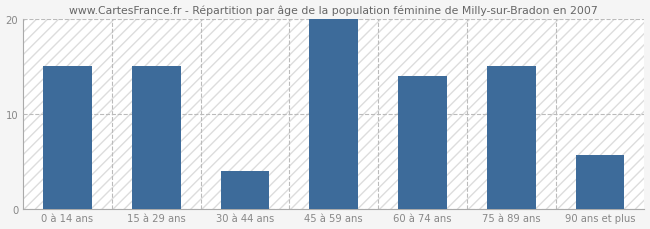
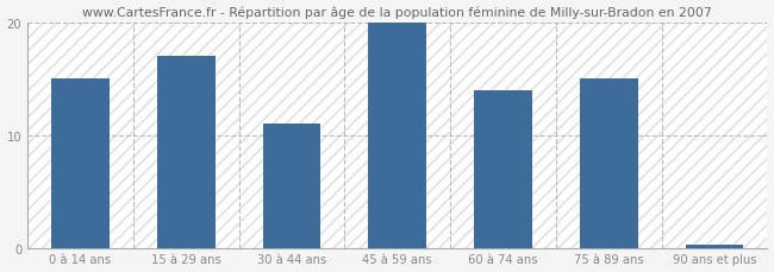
15 à 29 ans: 15.0 -> 17.0
30 à 44 ans: 4.0 -> 11.0
90 ans et plus: 5.6 -> 0.3
